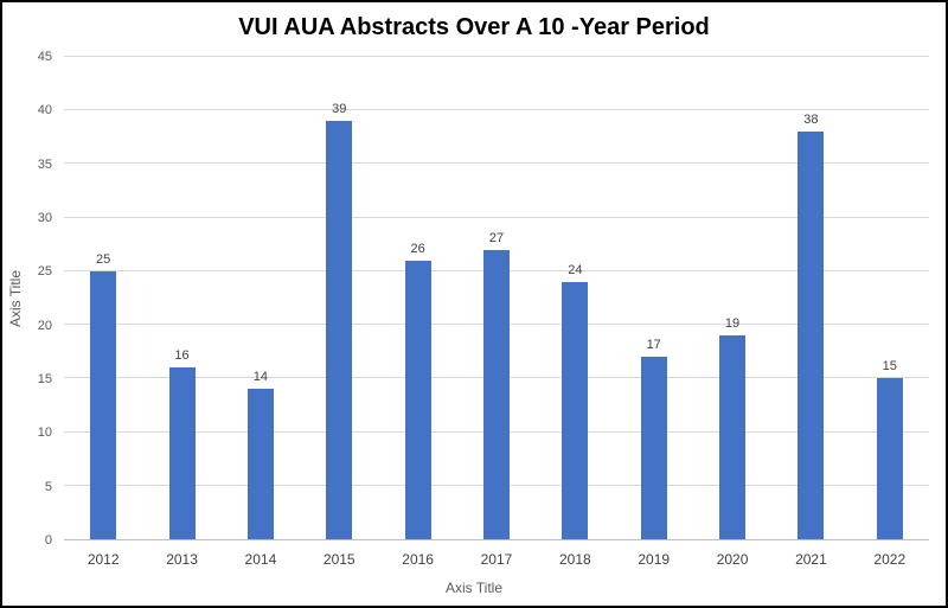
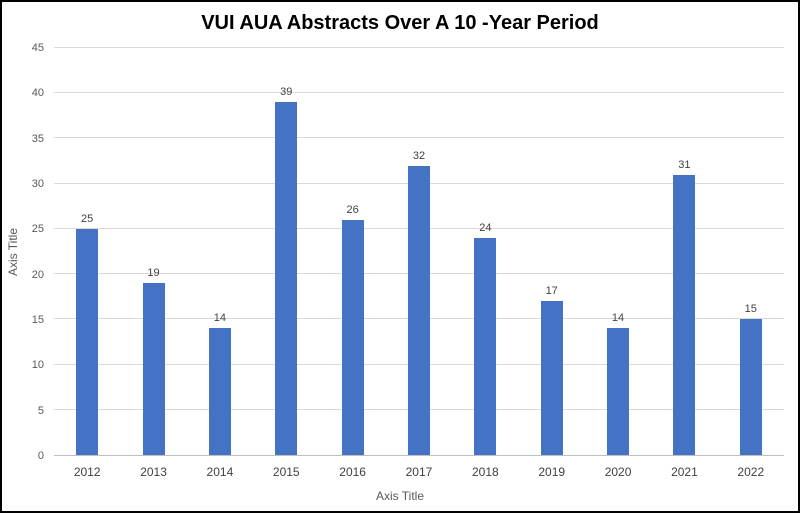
2013: 16 -> 19
2017: 27 -> 32
2020: 19 -> 14
2021: 38 -> 31
